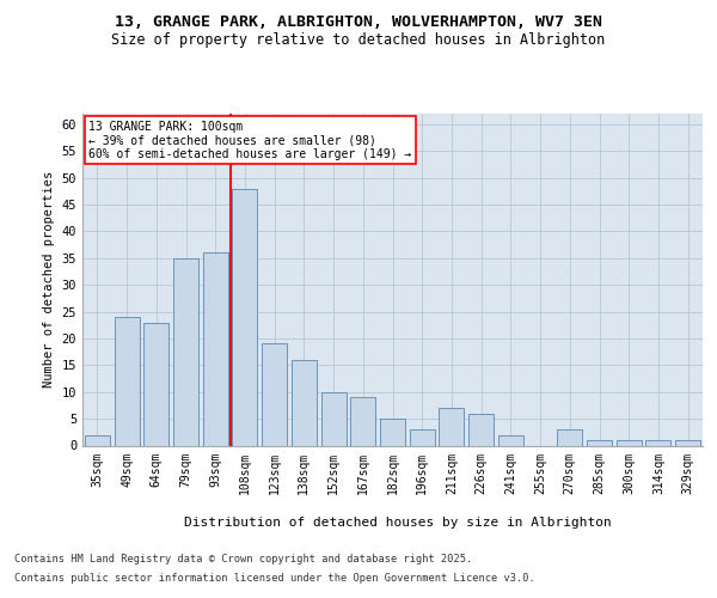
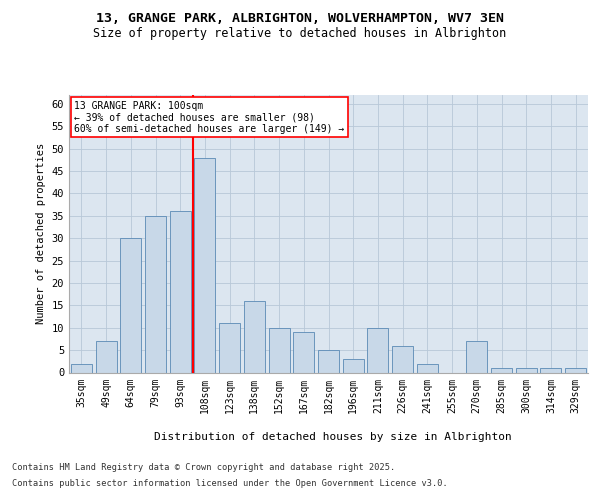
49sqm: 24 -> 7
64sqm: 23 -> 30
123sqm: 19 -> 11
211sqm: 7 -> 10
270sqm: 3 -> 7
